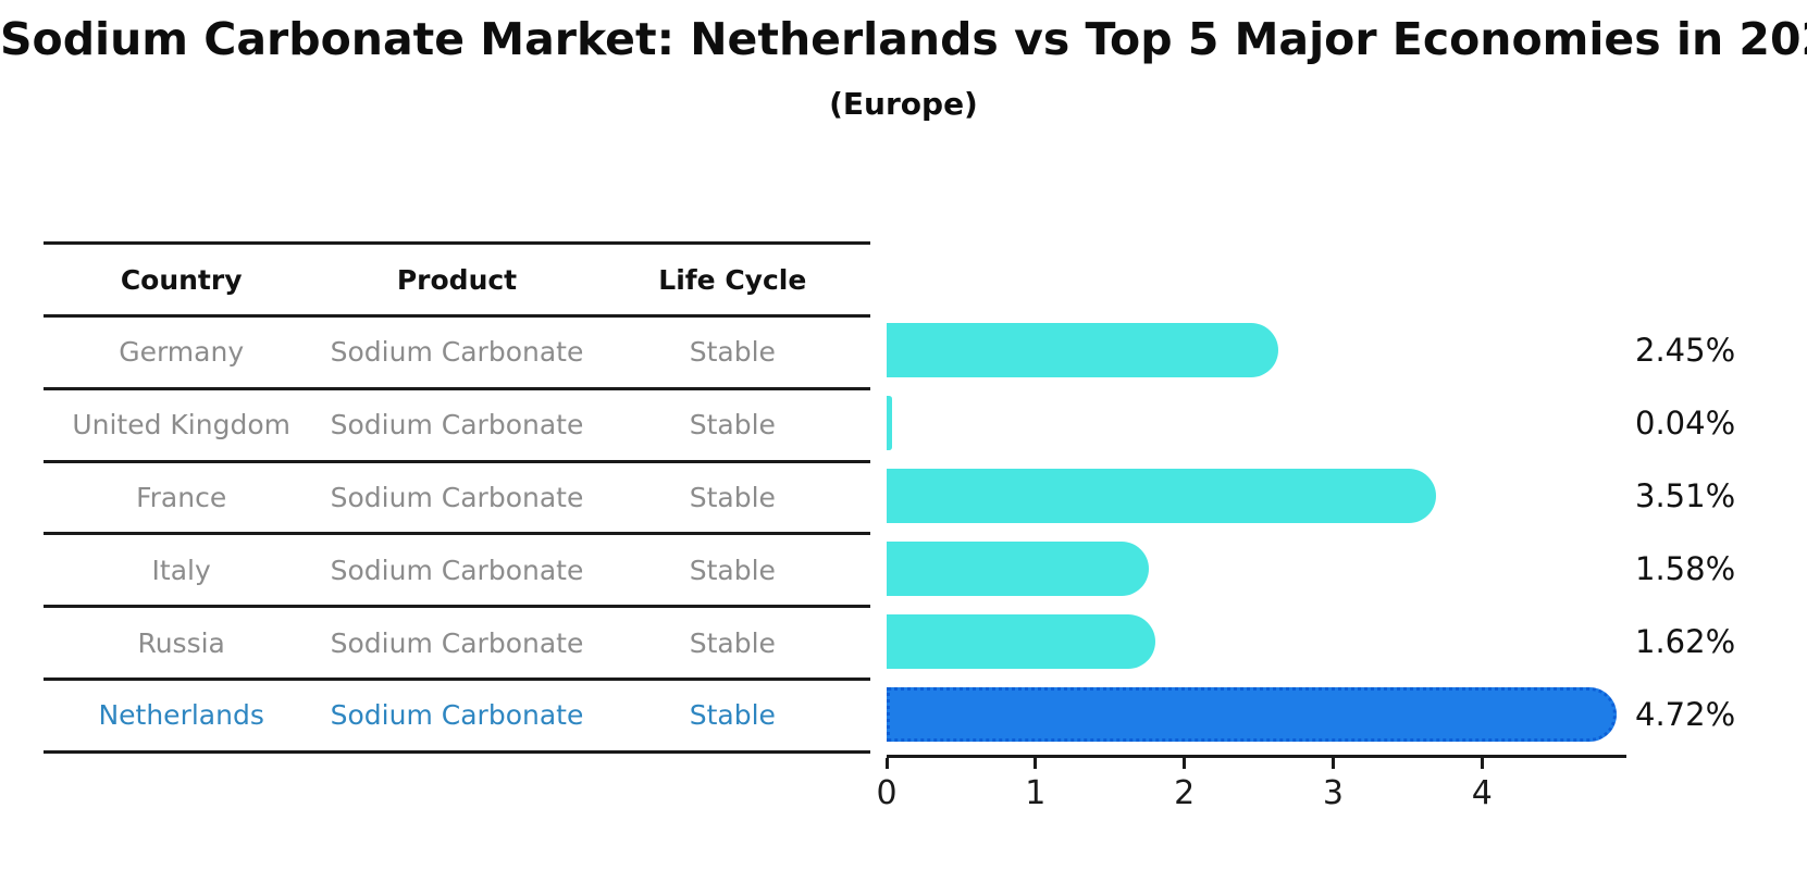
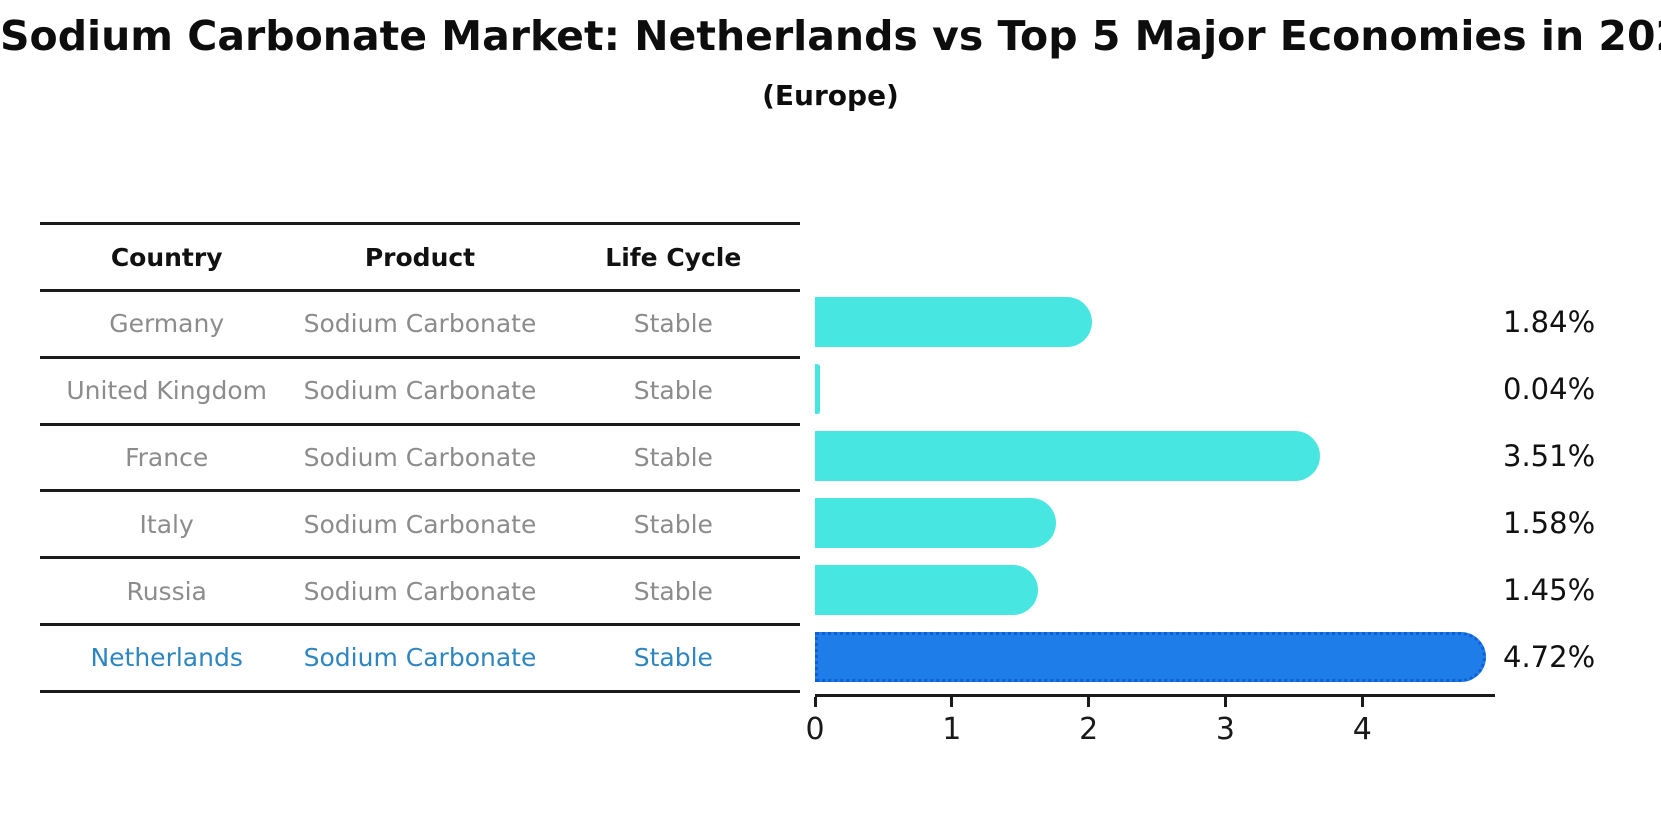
Germany: 2.45% -> 1.84%
Russia: 1.62% -> 1.45%
